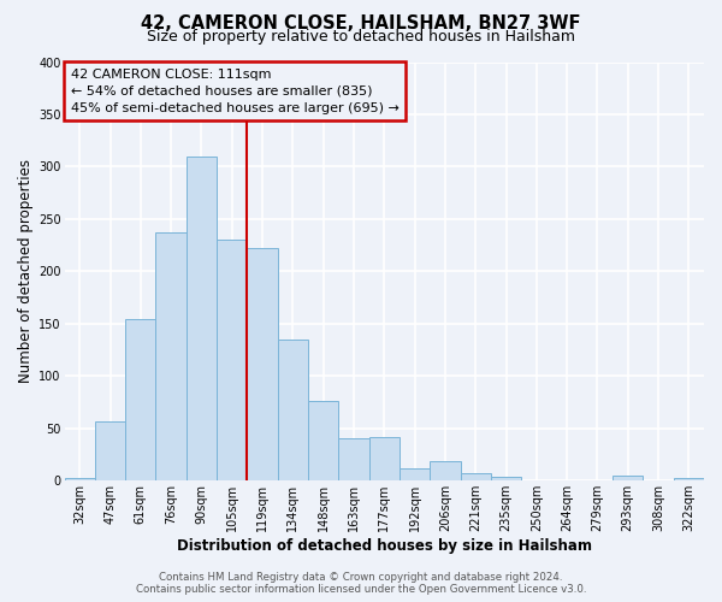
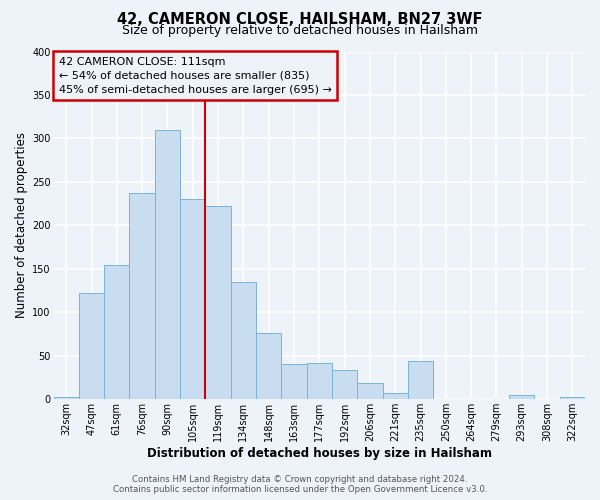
47sqm: 57 -> 122
192sqm: 12 -> 34
235sqm: 4 -> 44
